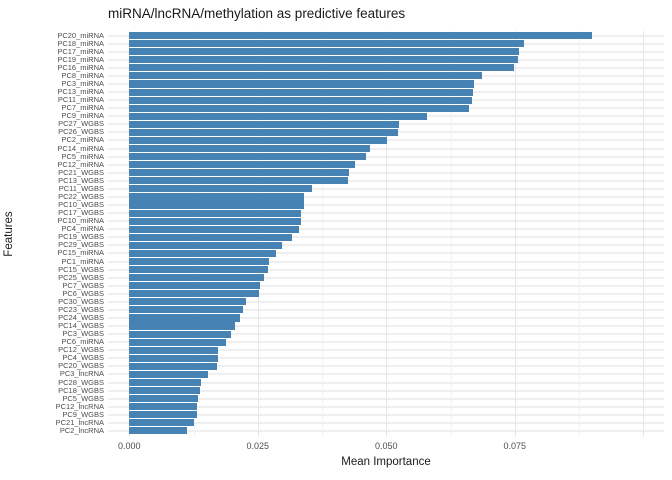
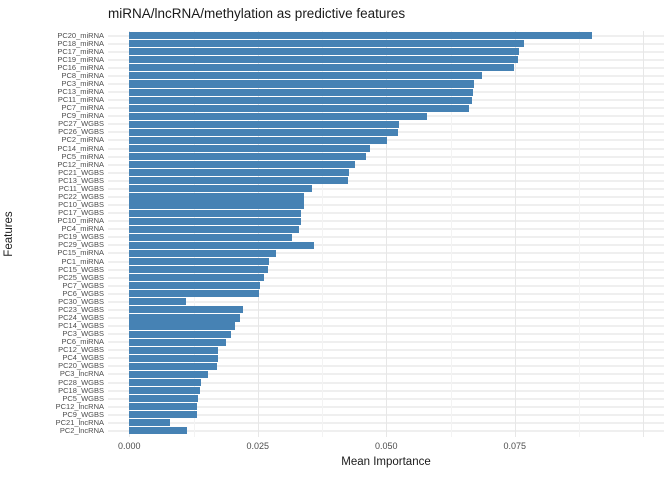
PC29_WGBS: 0.030 -> 0.036
PC30_WGBS: 0.023 -> 0.011
PC21_lncRNA: 0.013 -> 0.008
